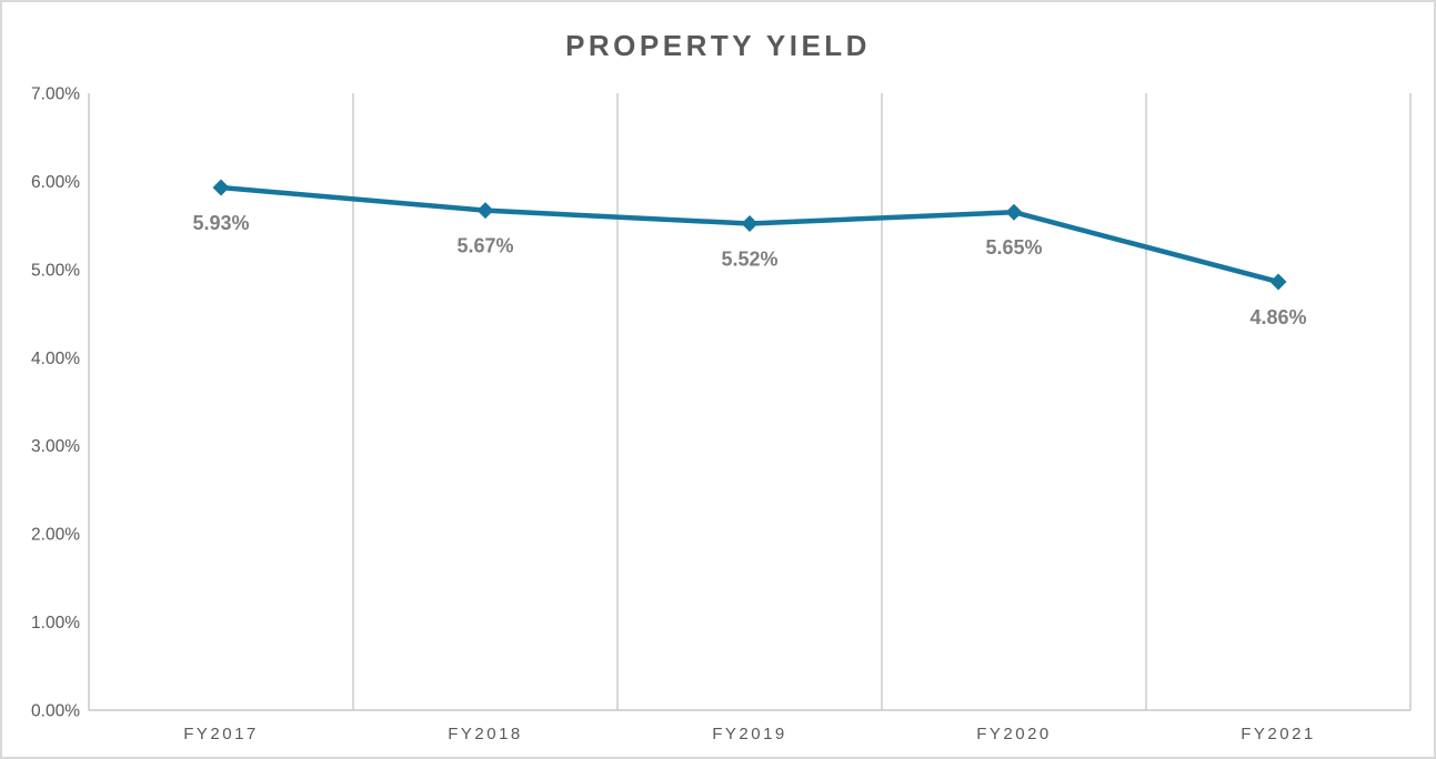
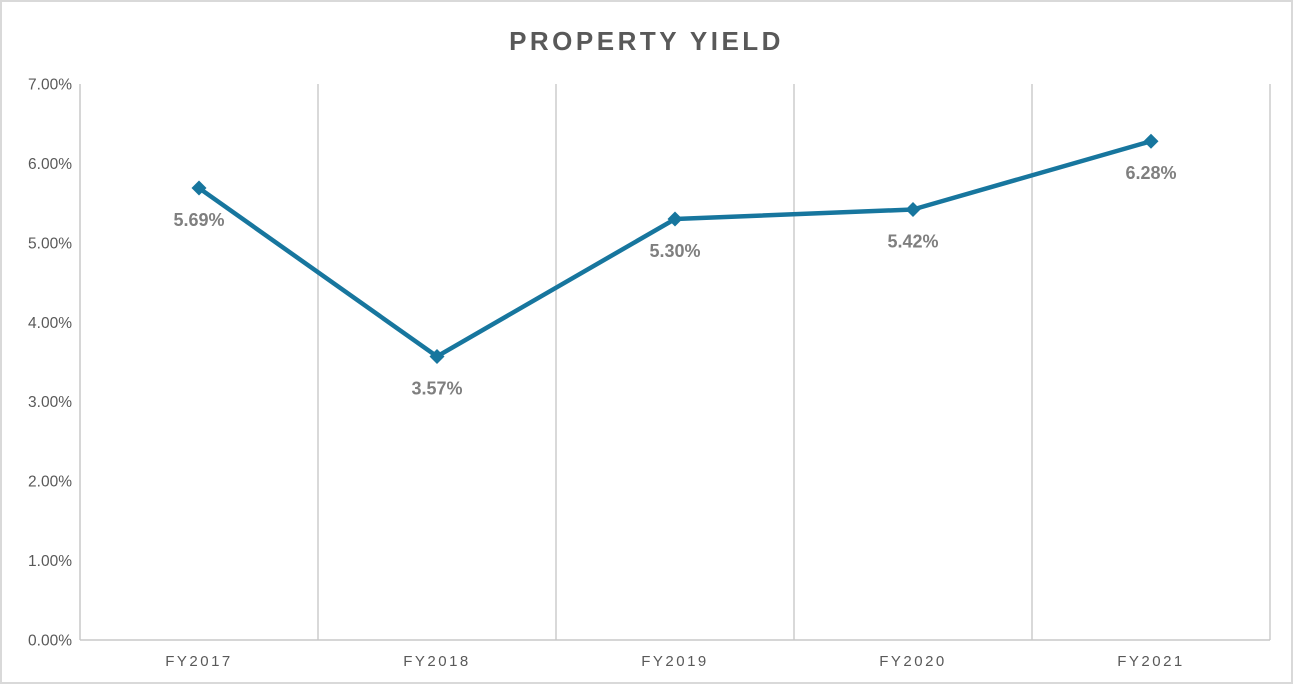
FY2017: 5.93% -> 5.69%
FY2018: 5.67% -> 3.57%
FY2019: 5.52% -> 5.30%
FY2020: 5.65% -> 5.42%
FY2021: 4.86% -> 6.28%
